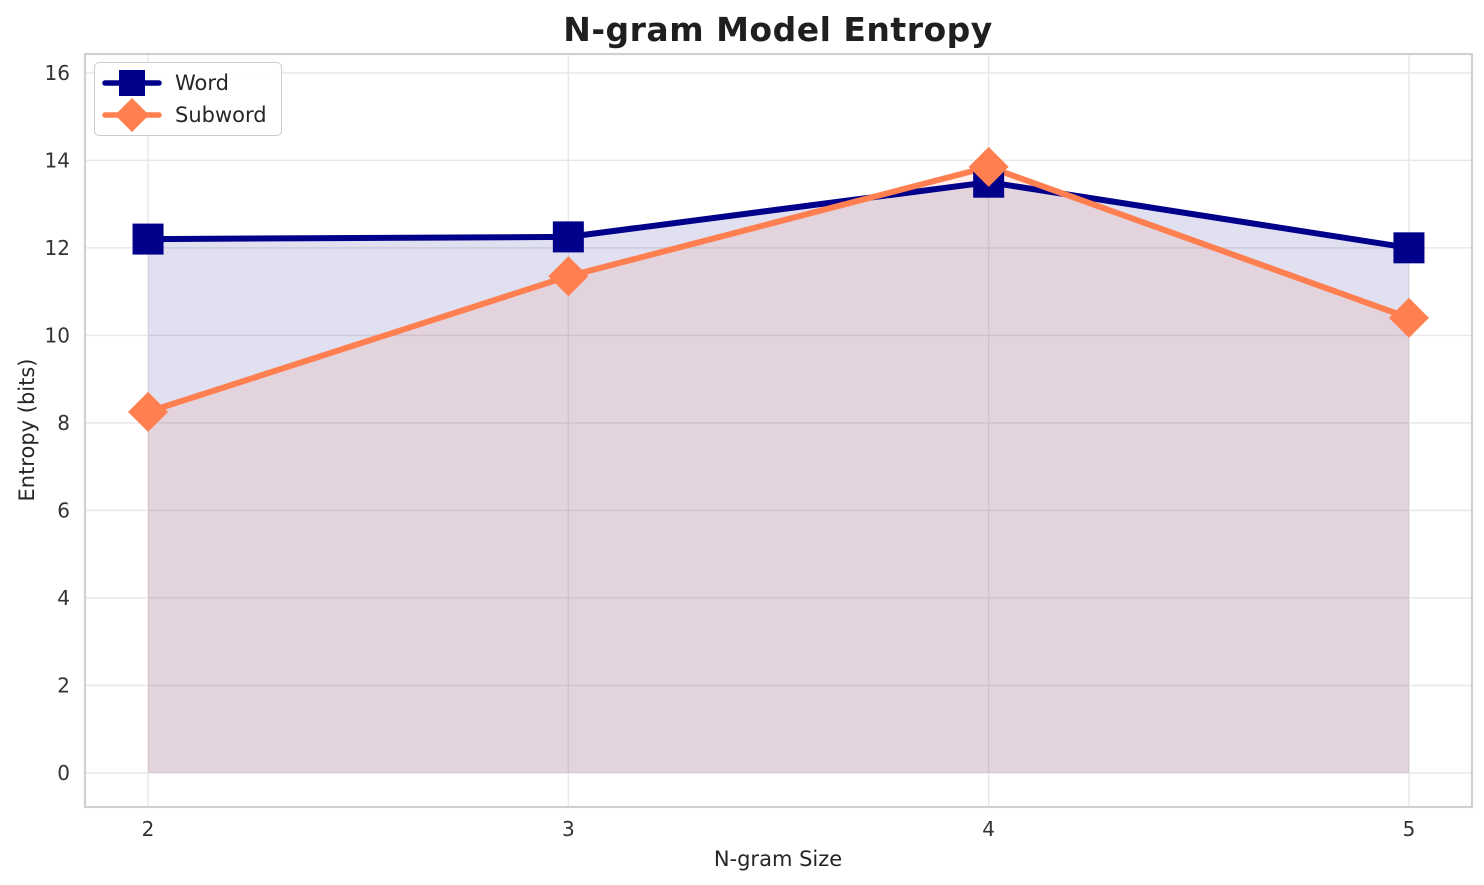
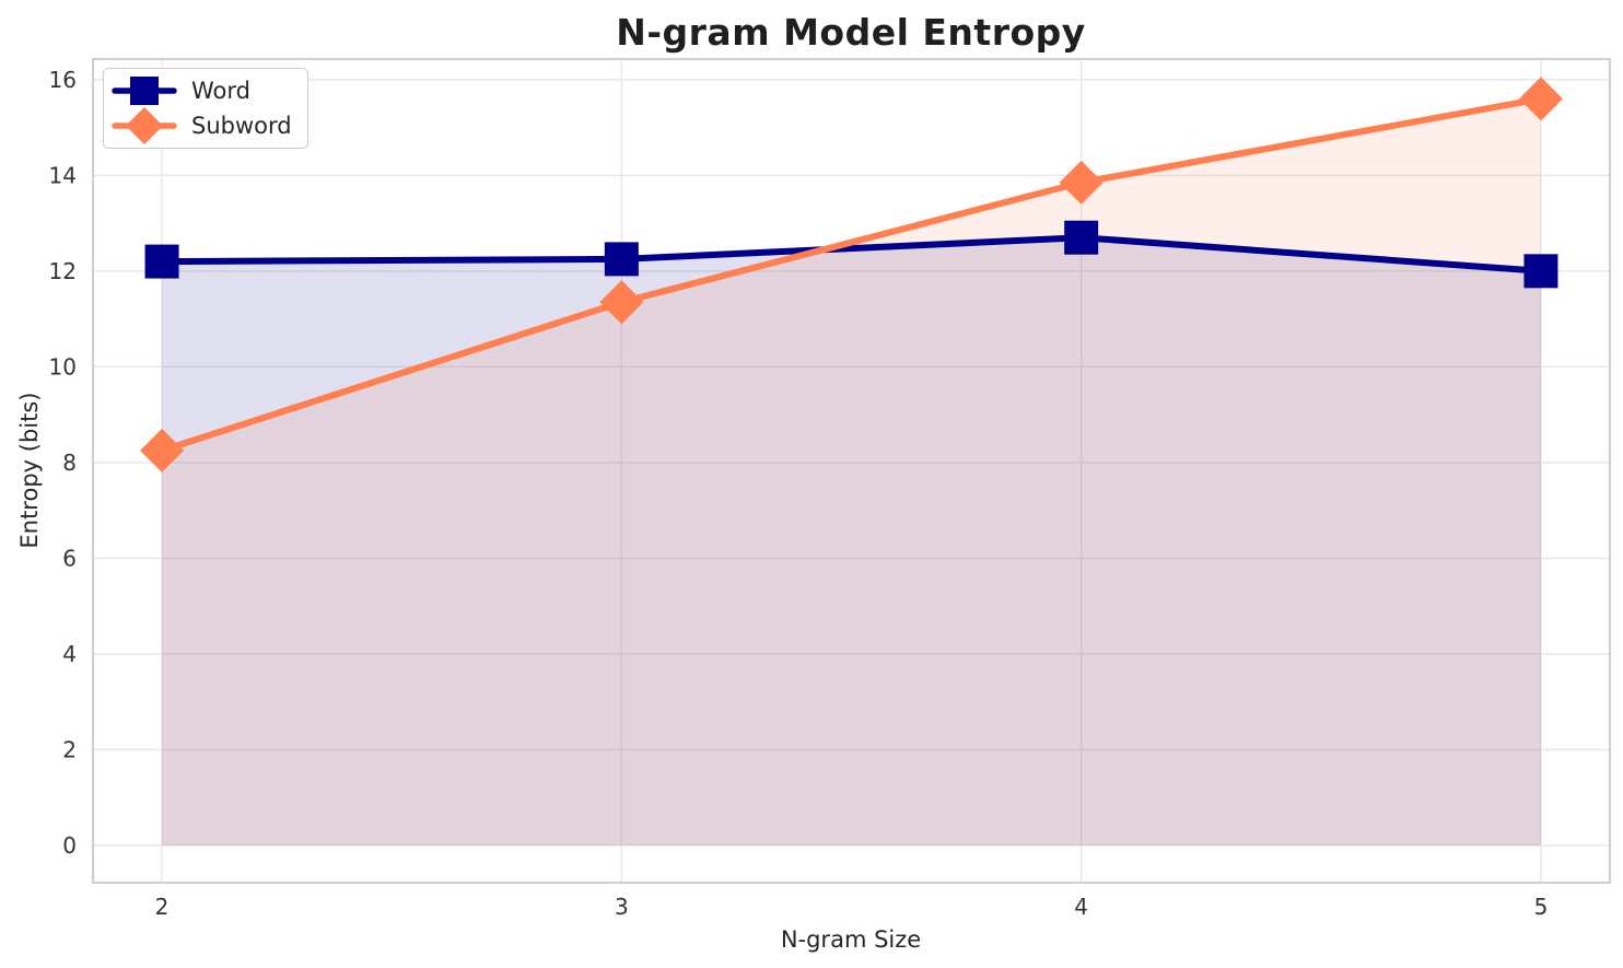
Word/4: 13.5 -> 12.7
Subword/5: 10.4 -> 15.6
